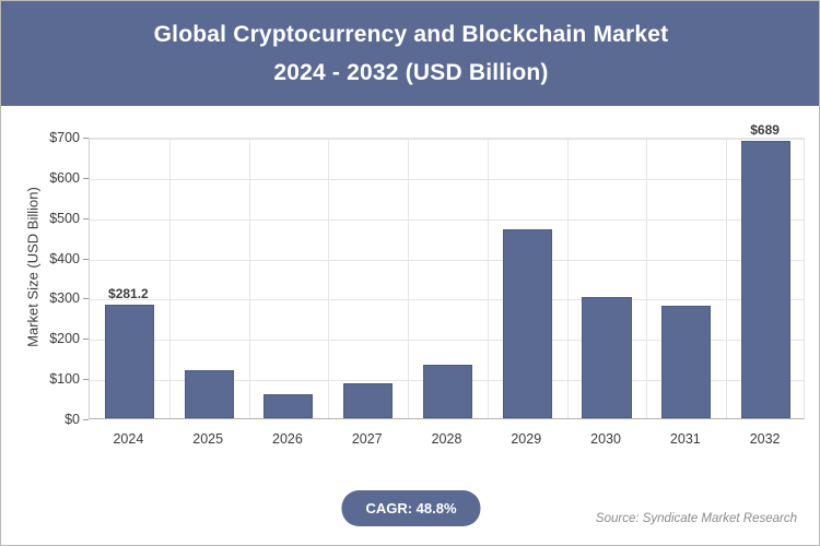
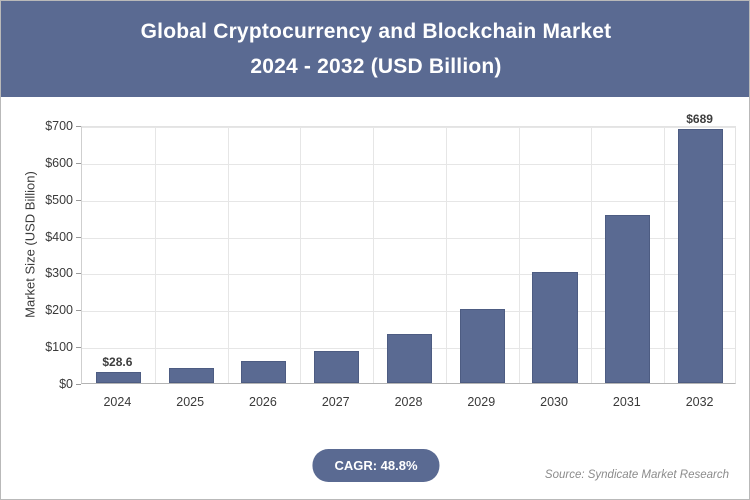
2024: $281.2 -> $28.6
2025: $120 -> $40
2029: $470 -> $200
2031: $280 -> $460
